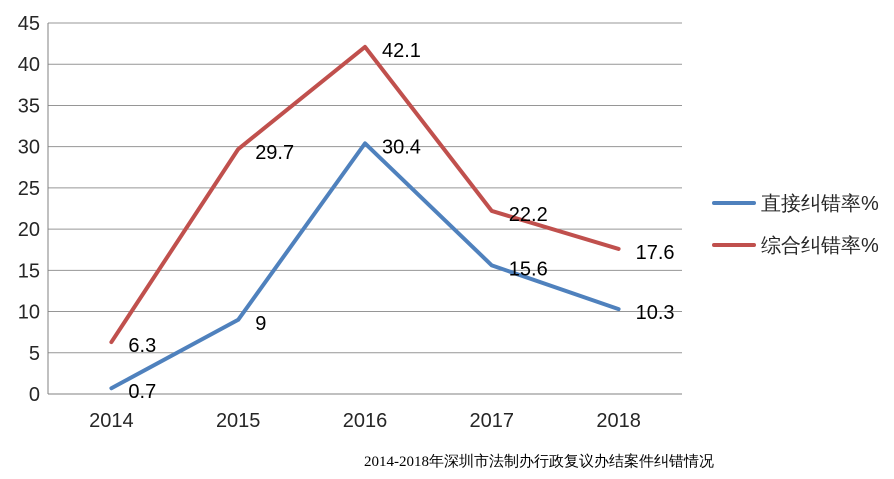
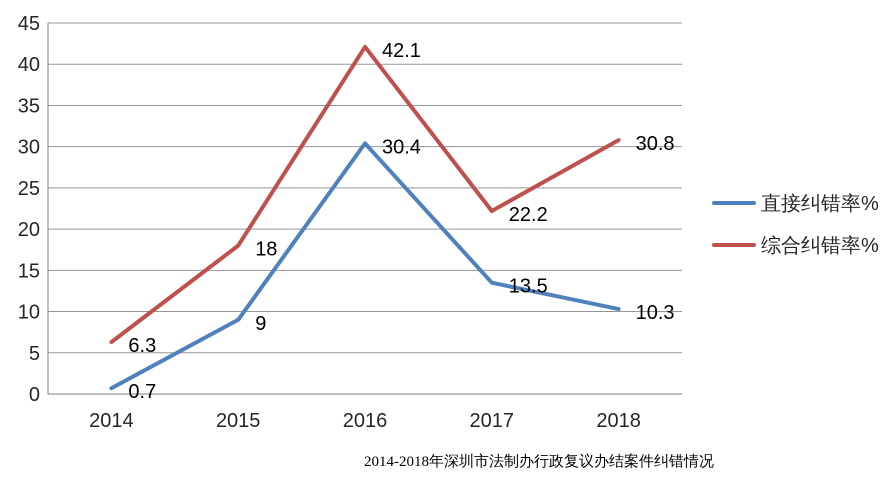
综合纠错率%/2015: 29.7 -> 18
直接纠错率%/2017: 15.6 -> 13.5
综合纠错率%/2018: 17.6 -> 30.8
